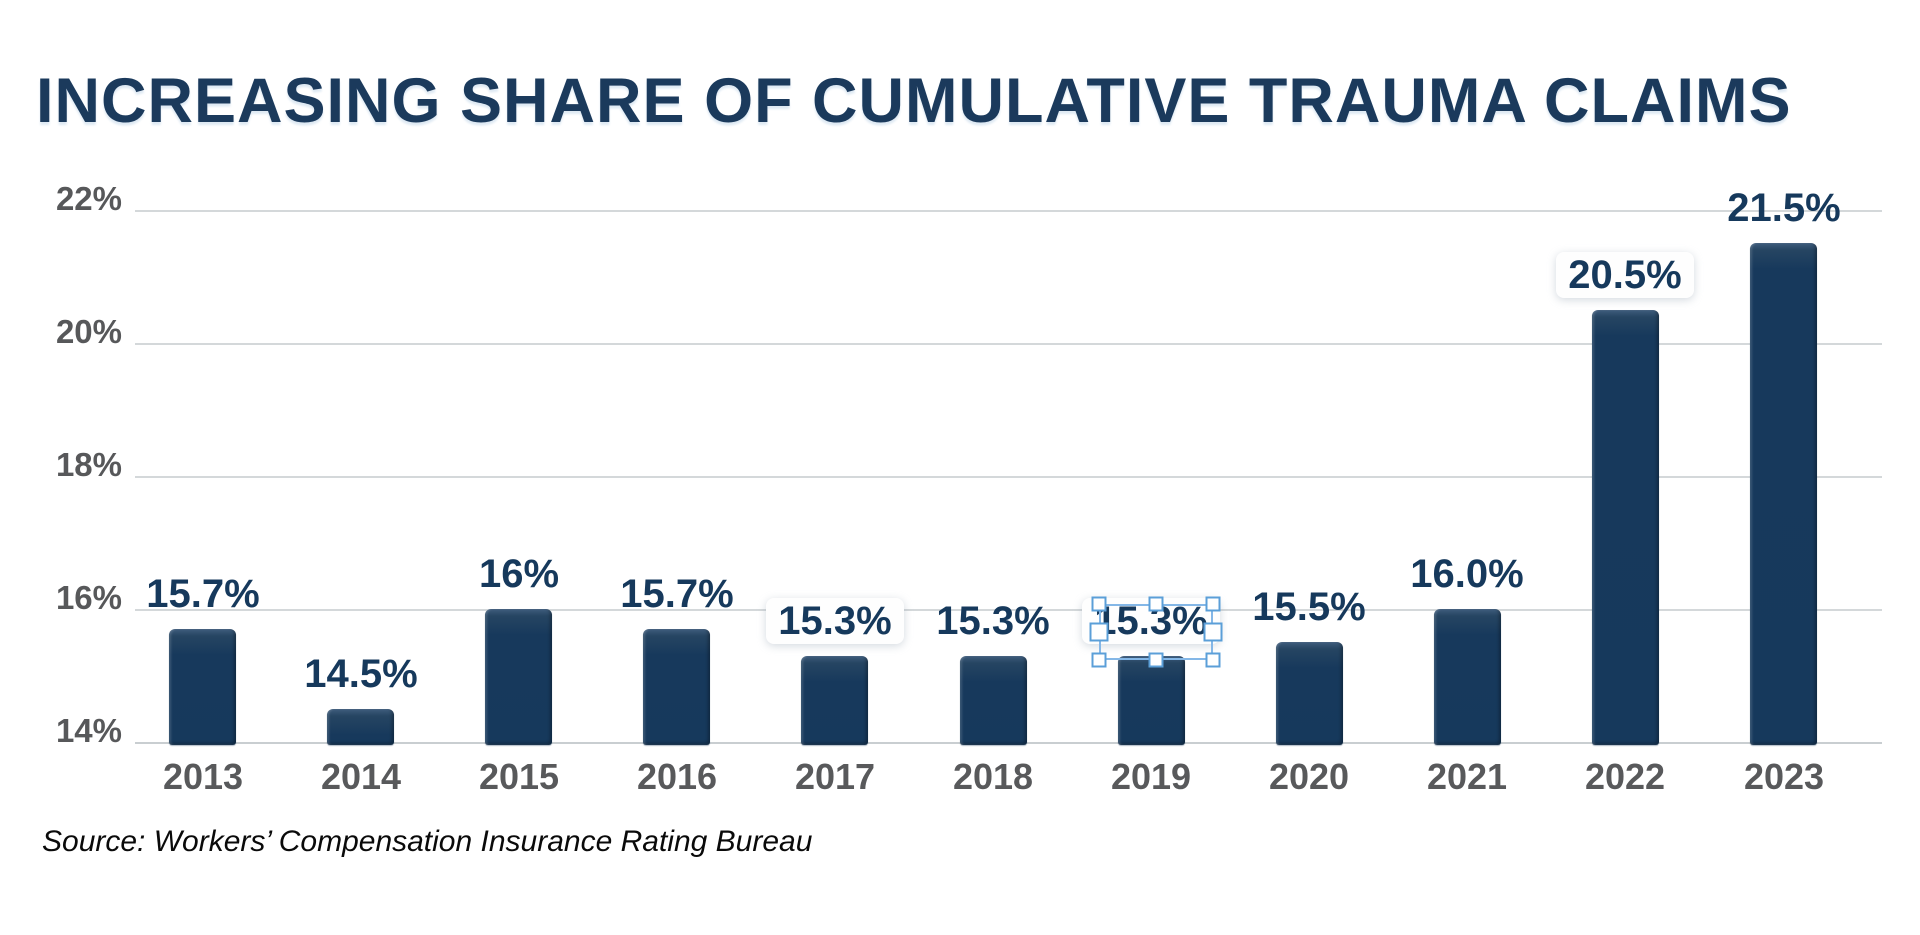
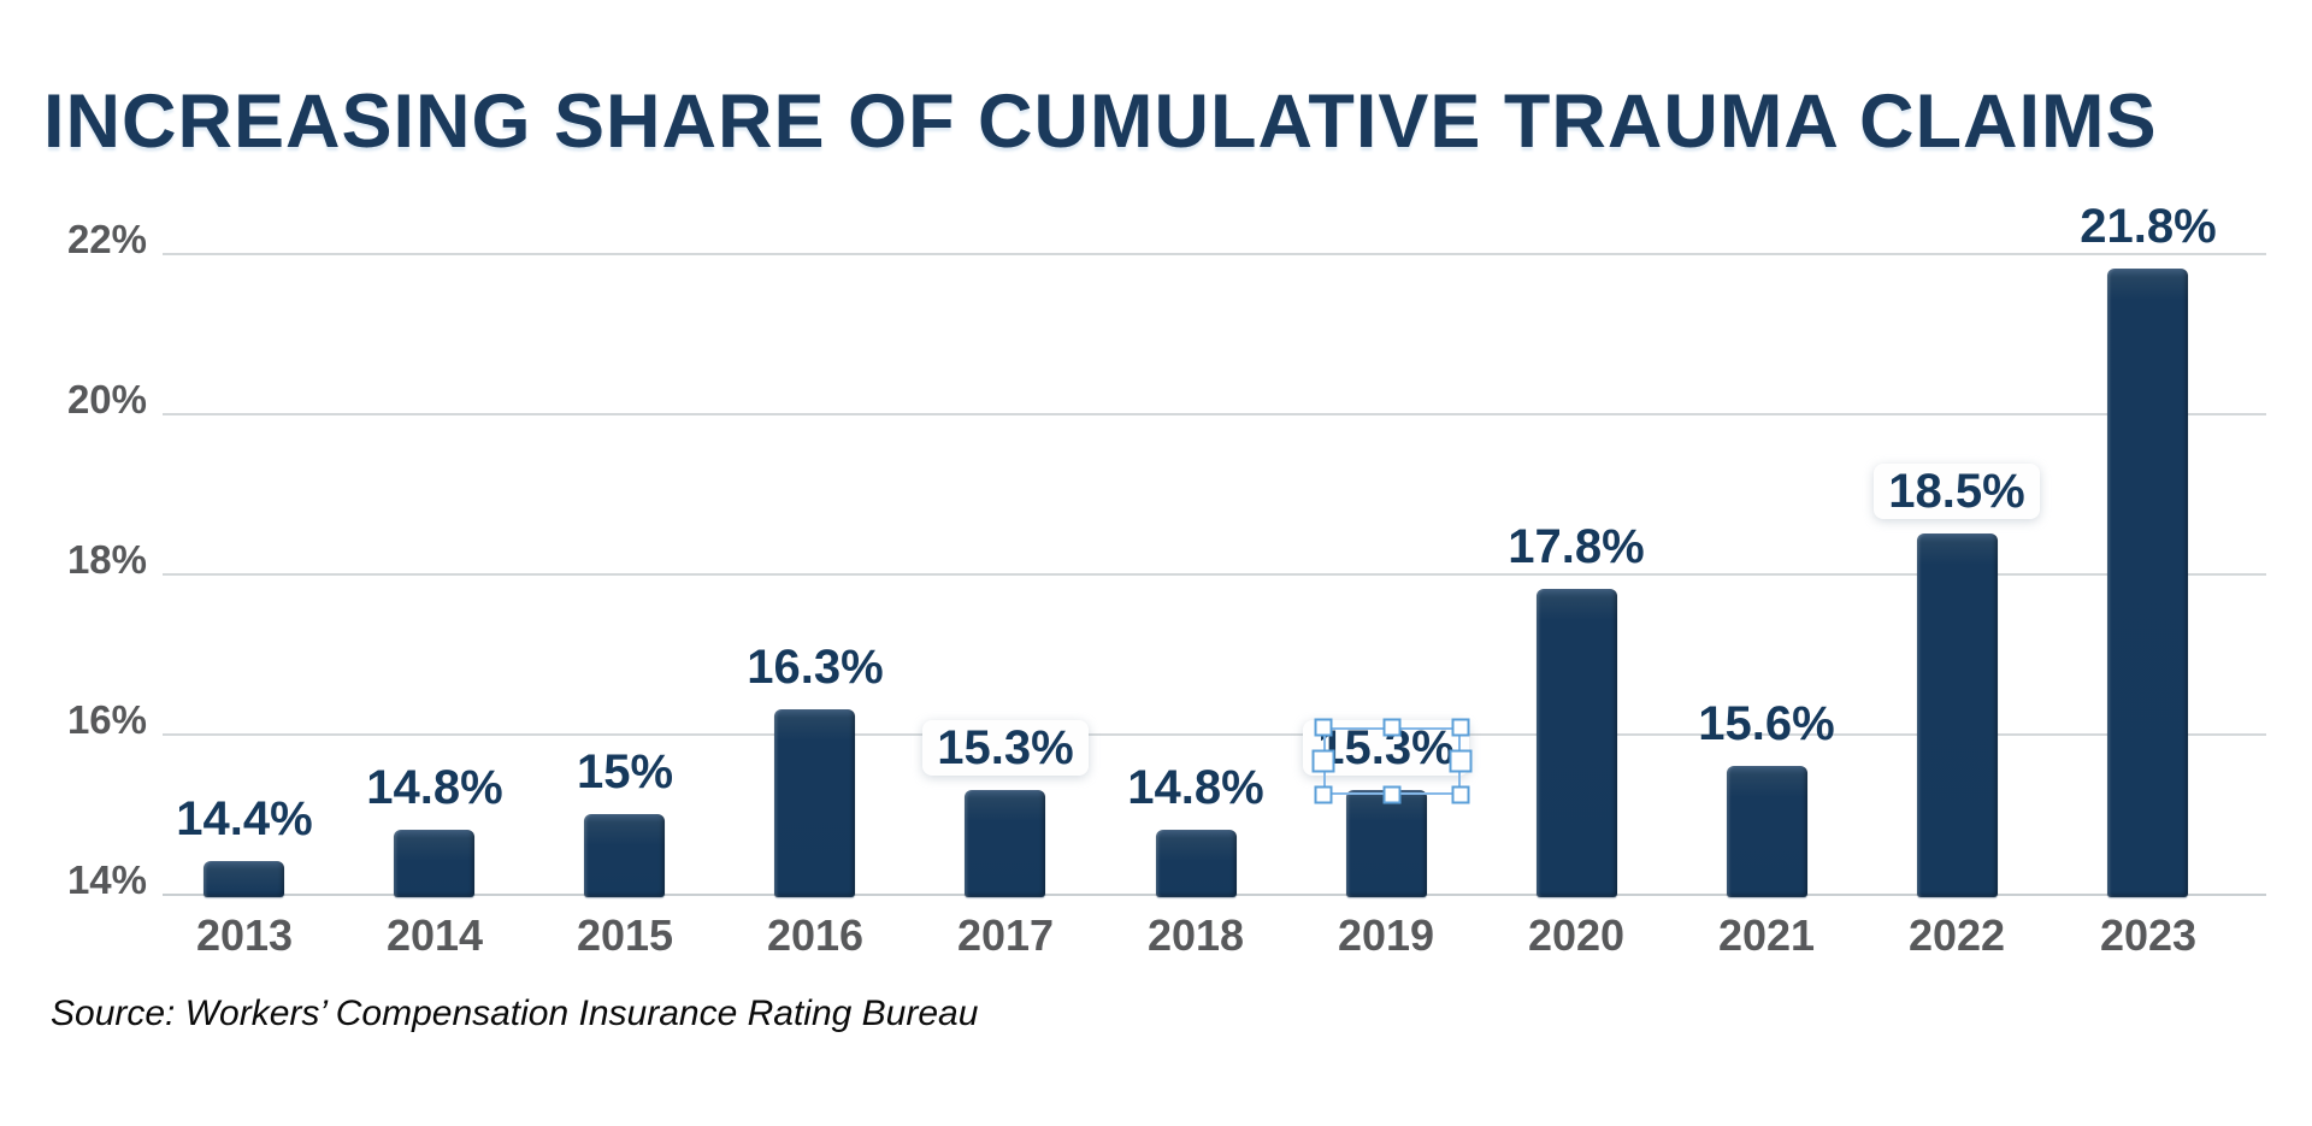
2013: 15.7% -> 14.4%
2014: 14.5% -> 14.8%
2015: 16% -> 15%
2016: 15.7% -> 16.3%
2018: 15.3% -> 14.8%
2020: 15.5% -> 17.8%
2021: 16.0% -> 15.6%
2022: 20.5% -> 18.5%
2023: 21.5% -> 21.8%
